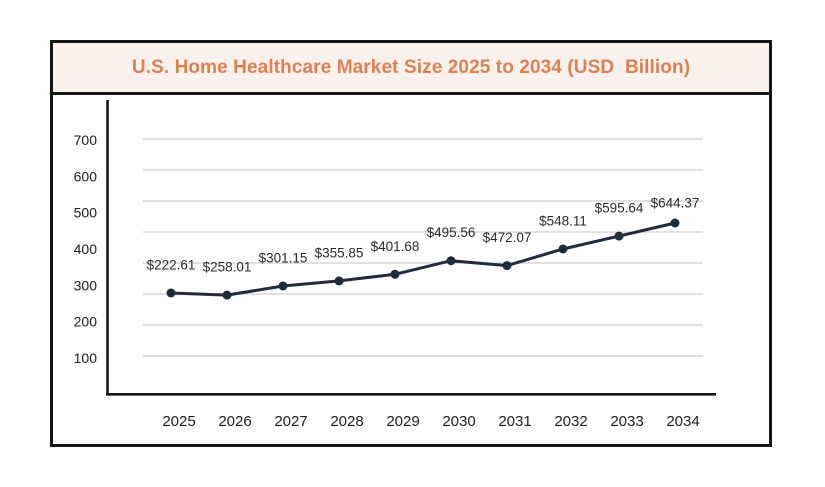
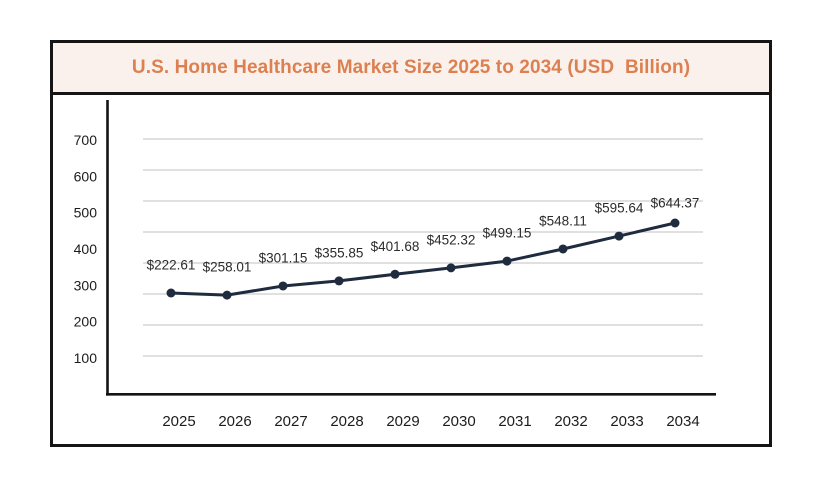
2030: $495.56 -> $452.32
2031: $472.07 -> $499.15
